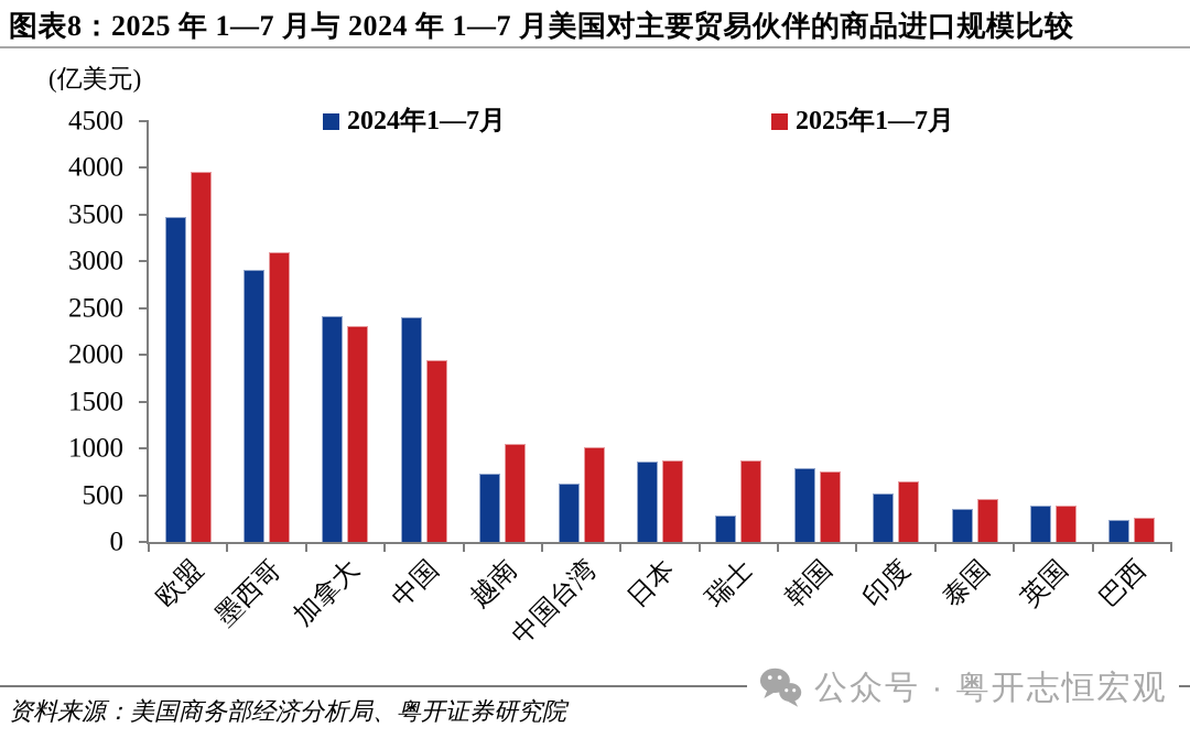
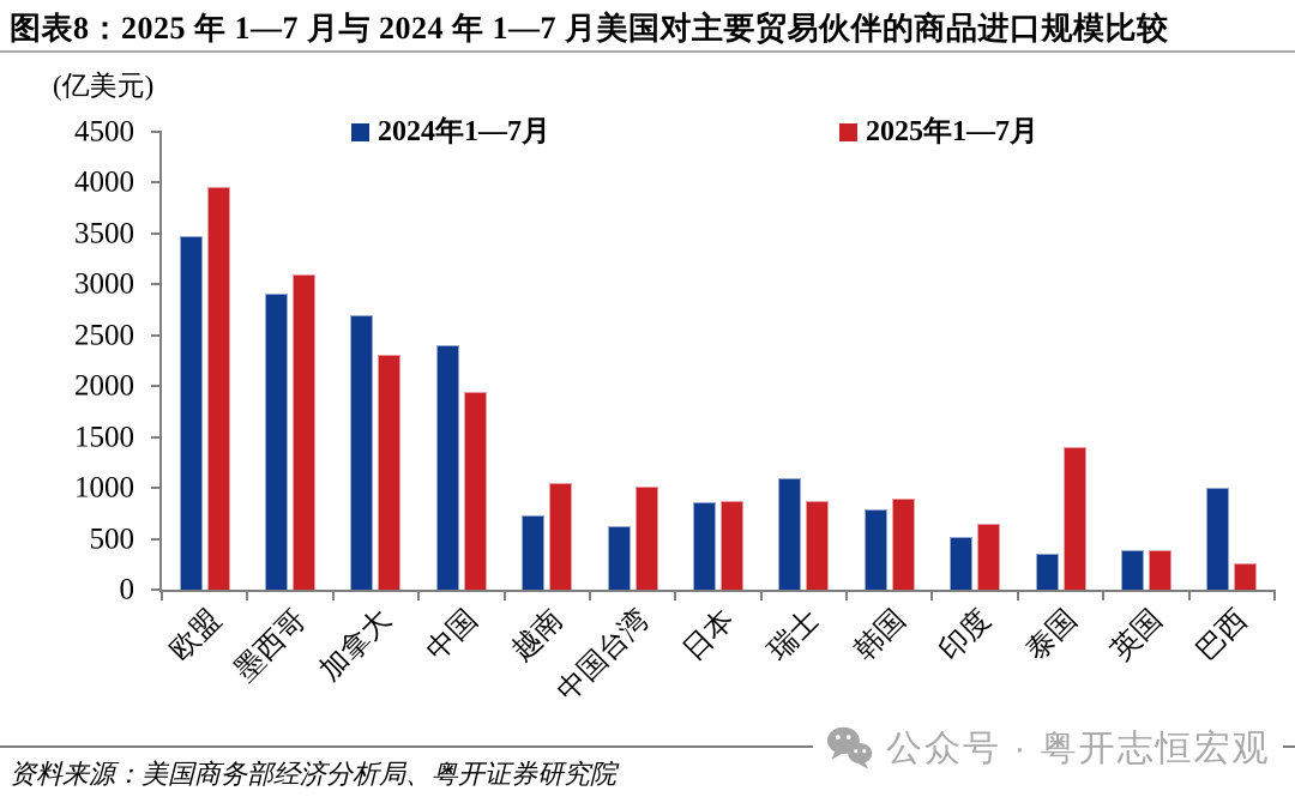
2024年1—7月/加拿大: 2400 -> 2700
2024年1—7月/瑞士: 300 -> 1100
2025年1—7月/韩国: 800 -> 900
2025年1—7月/泰国: 500 -> 1400
2024年1—7月/巴西: 200 -> 1000
